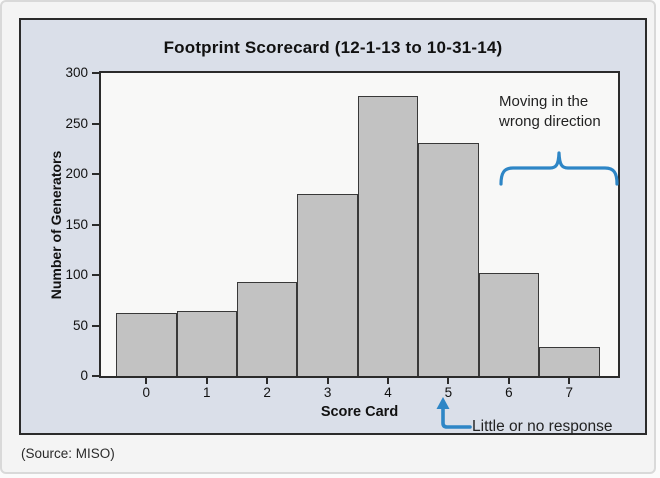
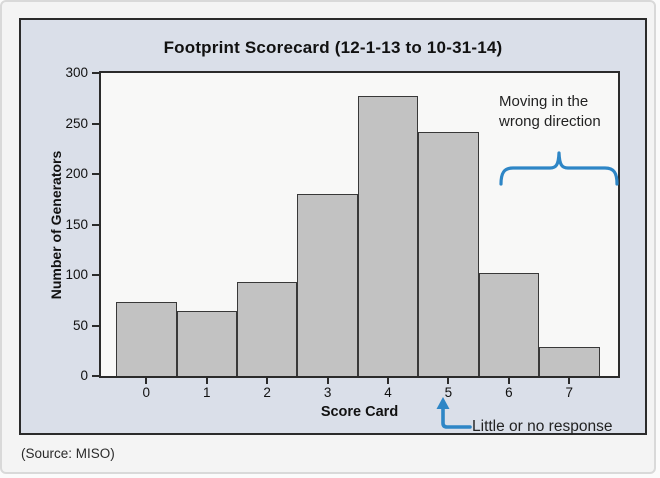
0: 62 -> 73
5: 231 -> 242
